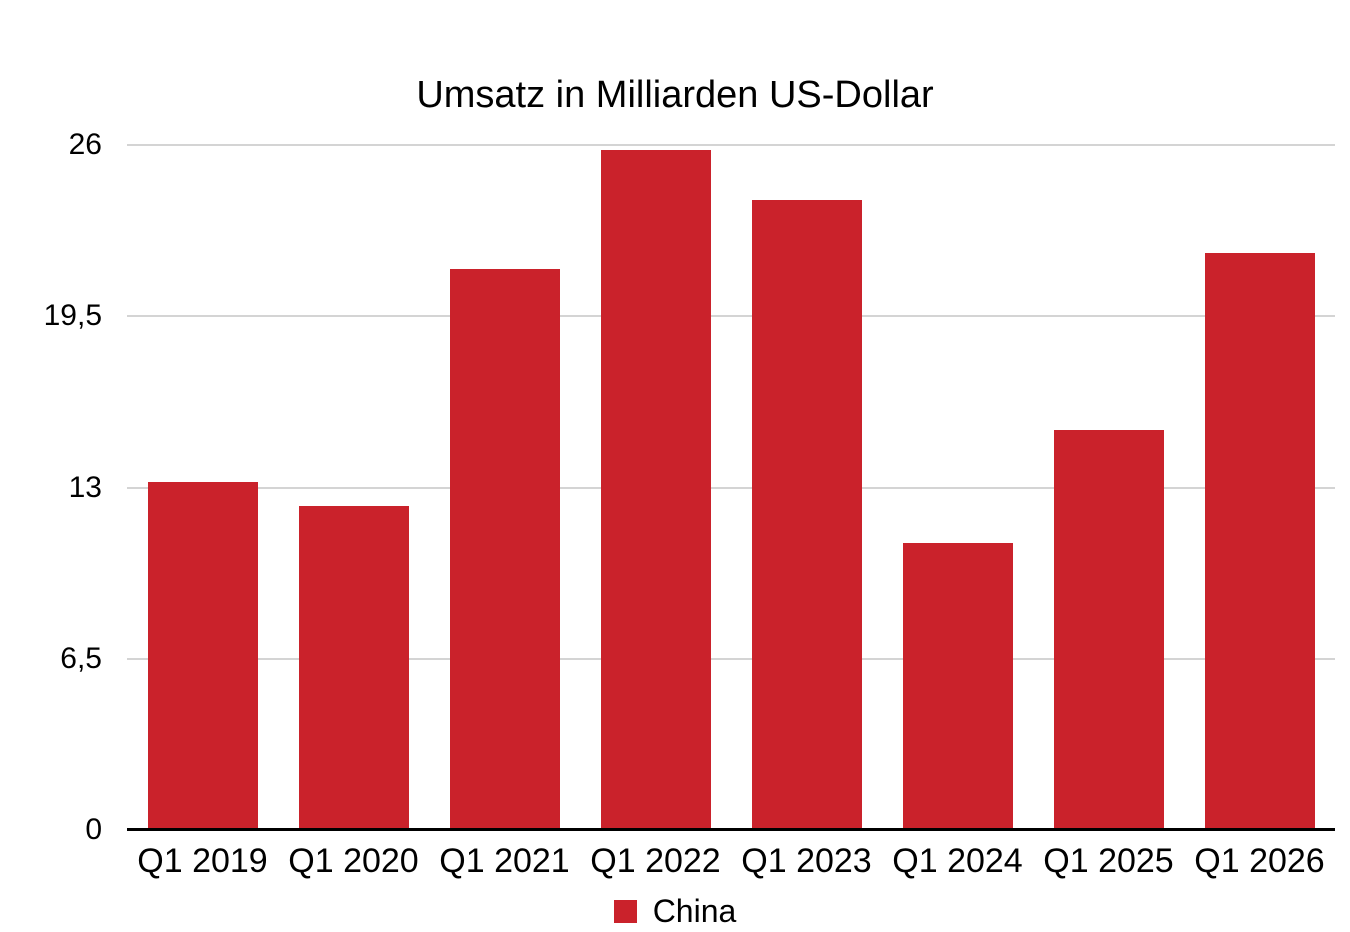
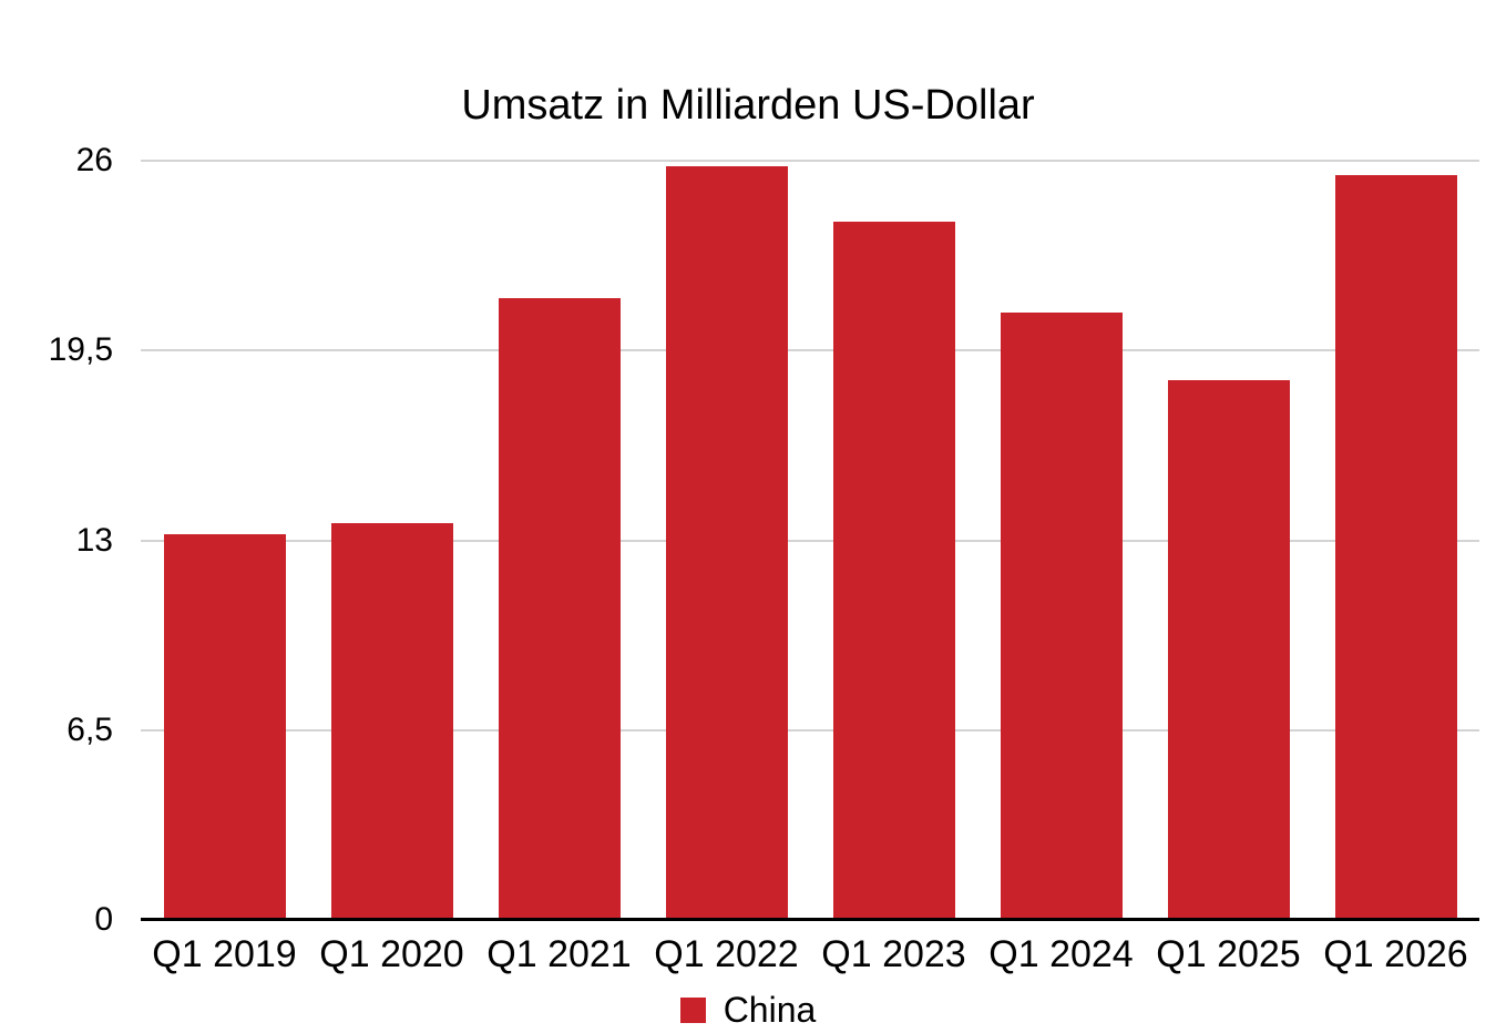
Q1 2020: 12.3 -> 13.6
Q1 2024: 10.9 -> 20.8
Q1 2025: 15.2 -> 18.5
Q1 2026: 21.9 -> 25.5
